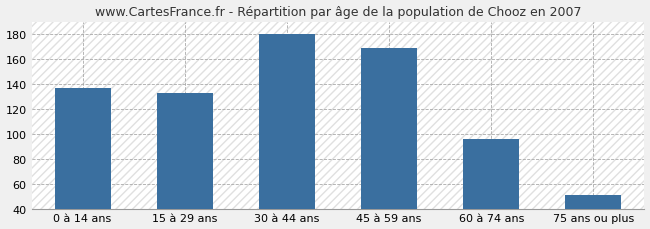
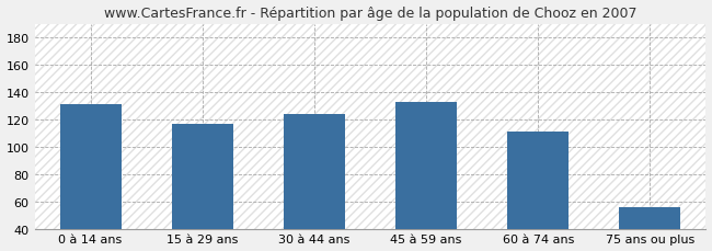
0 à 14 ans: 137 -> 131
15 à 29 ans: 133 -> 117
30 à 44 ans: 180 -> 124
45 à 59 ans: 169 -> 133
60 à 74 ans: 96 -> 111
75 ans ou plus: 51 -> 56
